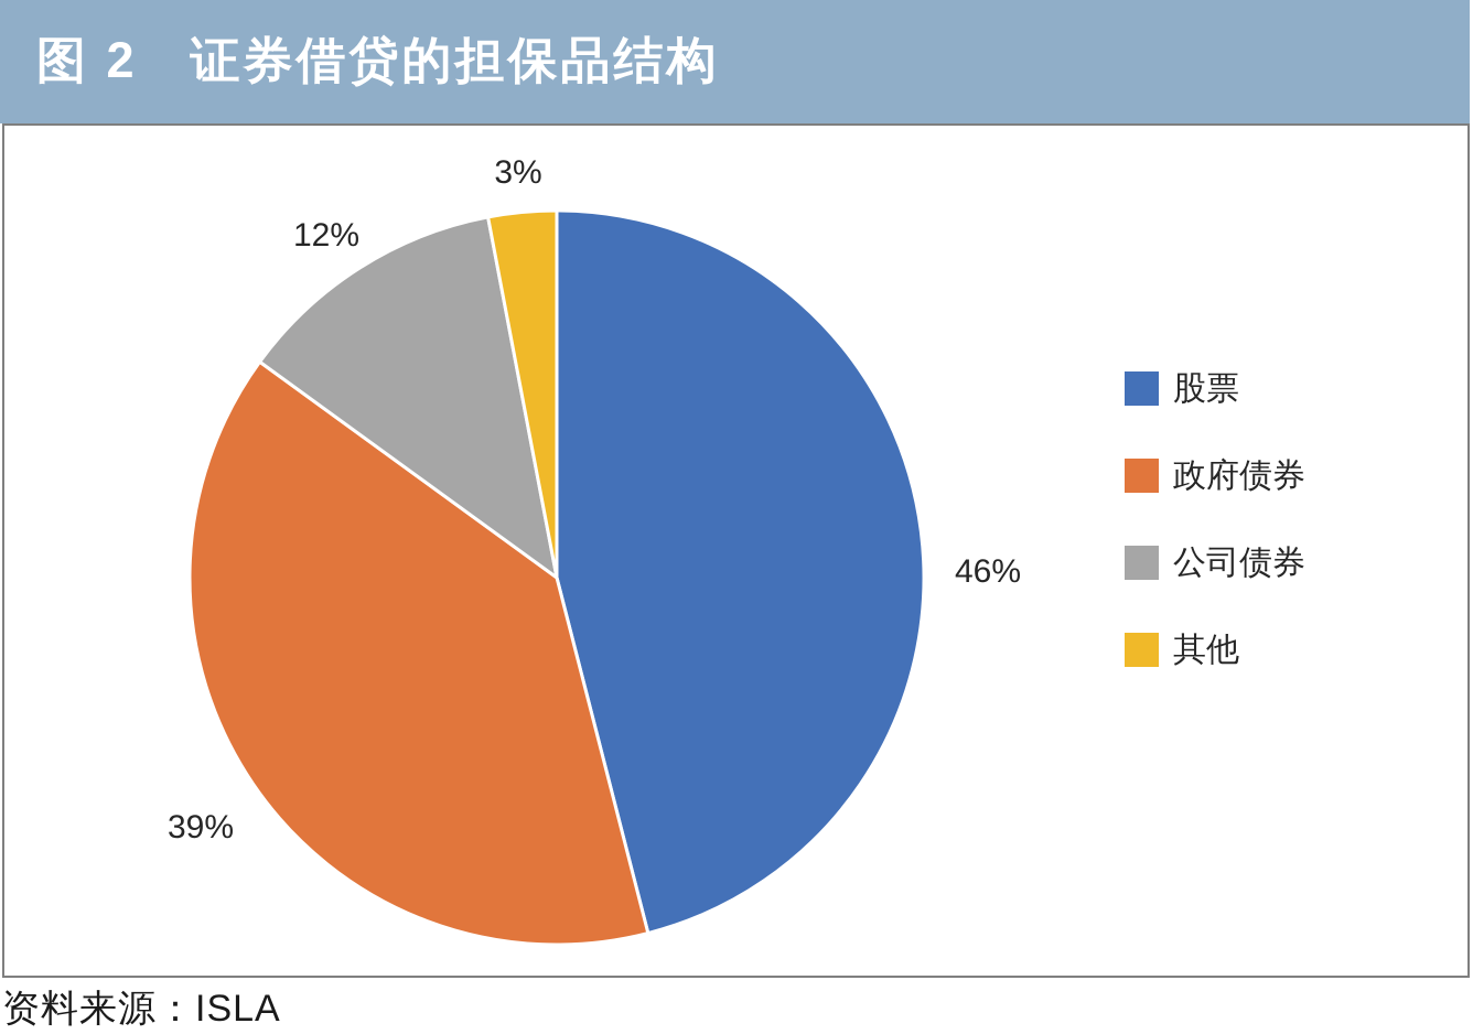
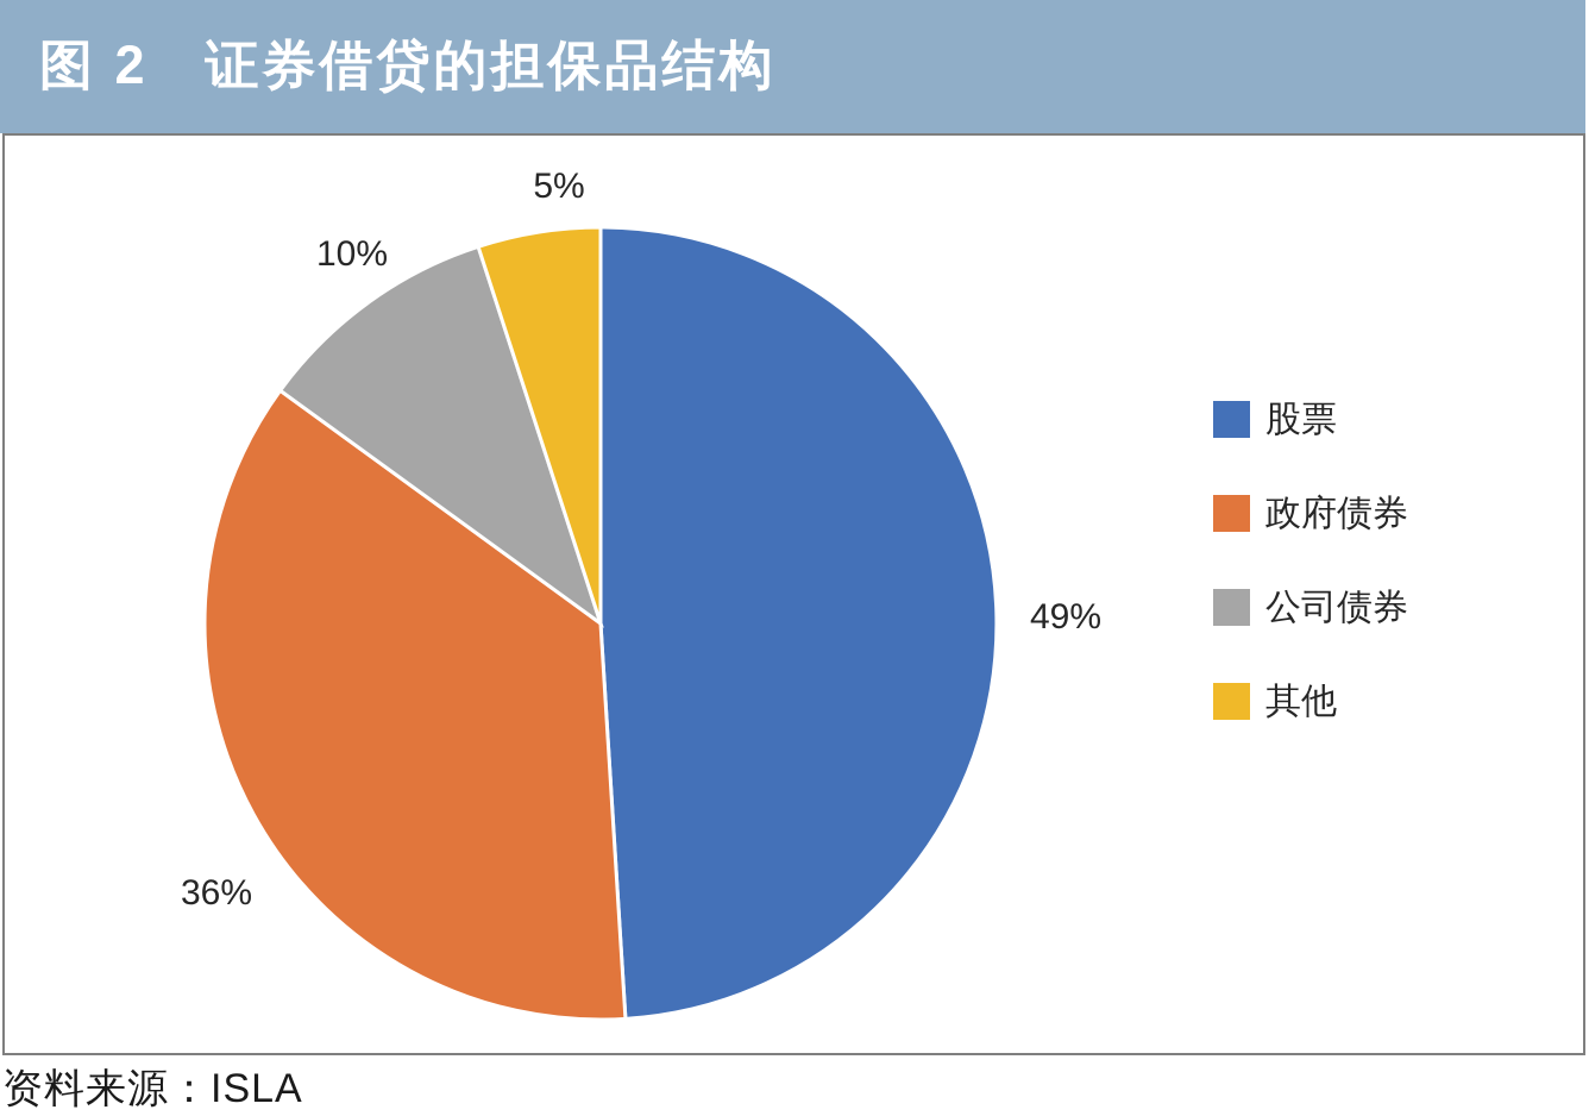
股票: 46% -> 49%
政府债券: 39% -> 36%
公司债券: 12% -> 10%
其他: 3% -> 5%
